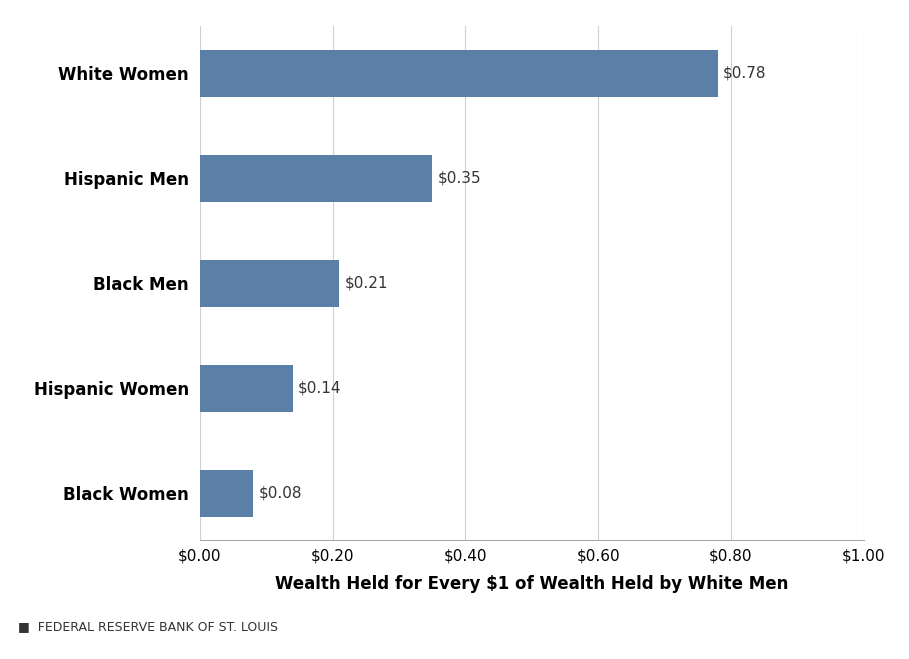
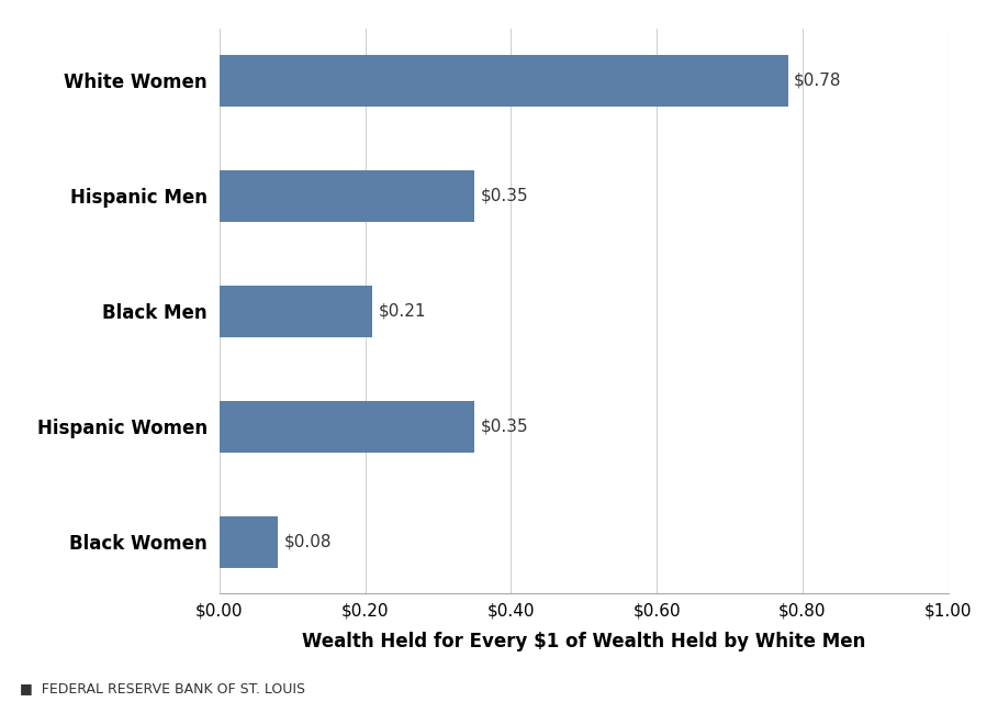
Hispanic Women: $0.14 -> $0.35
